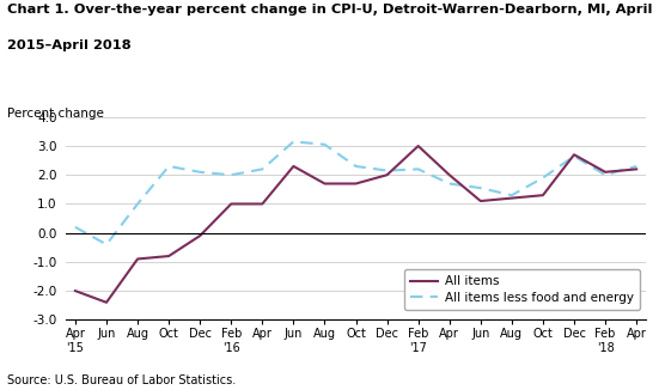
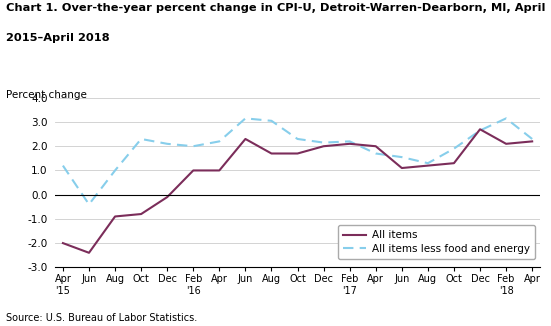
All items less food and energy/Apr '15: 0.20 -> 1.20
All items/Feb '17: 3.0 -> 2.1
All items less food and energy/Feb '18: 2.00 -> 3.15
